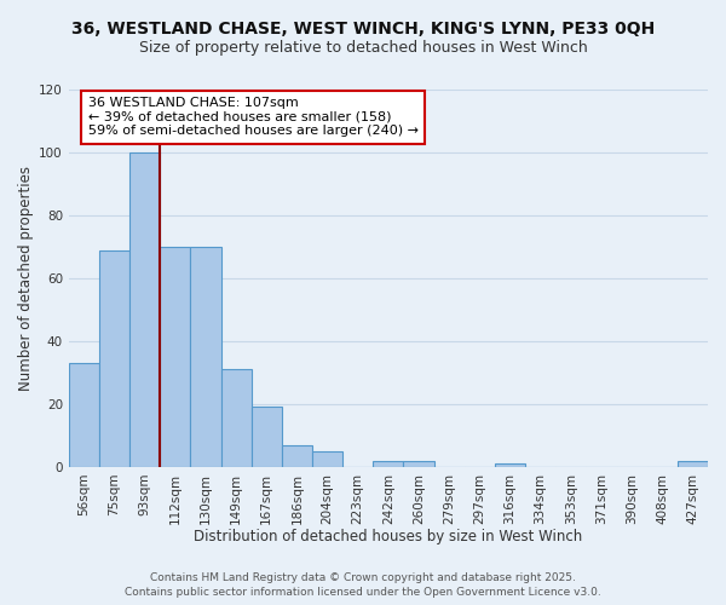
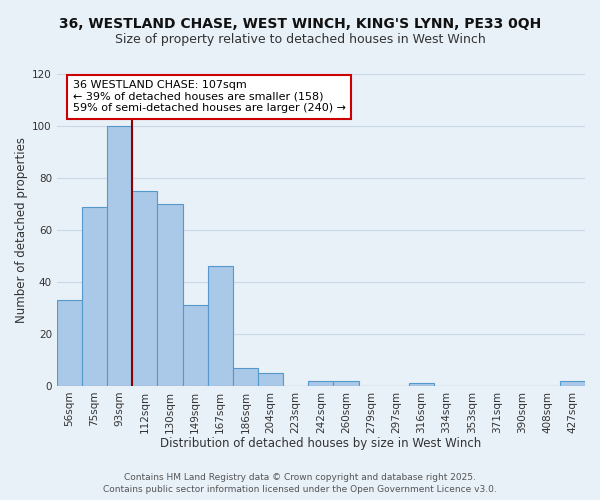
112sqm: 70 -> 75
167sqm: 19 -> 46
